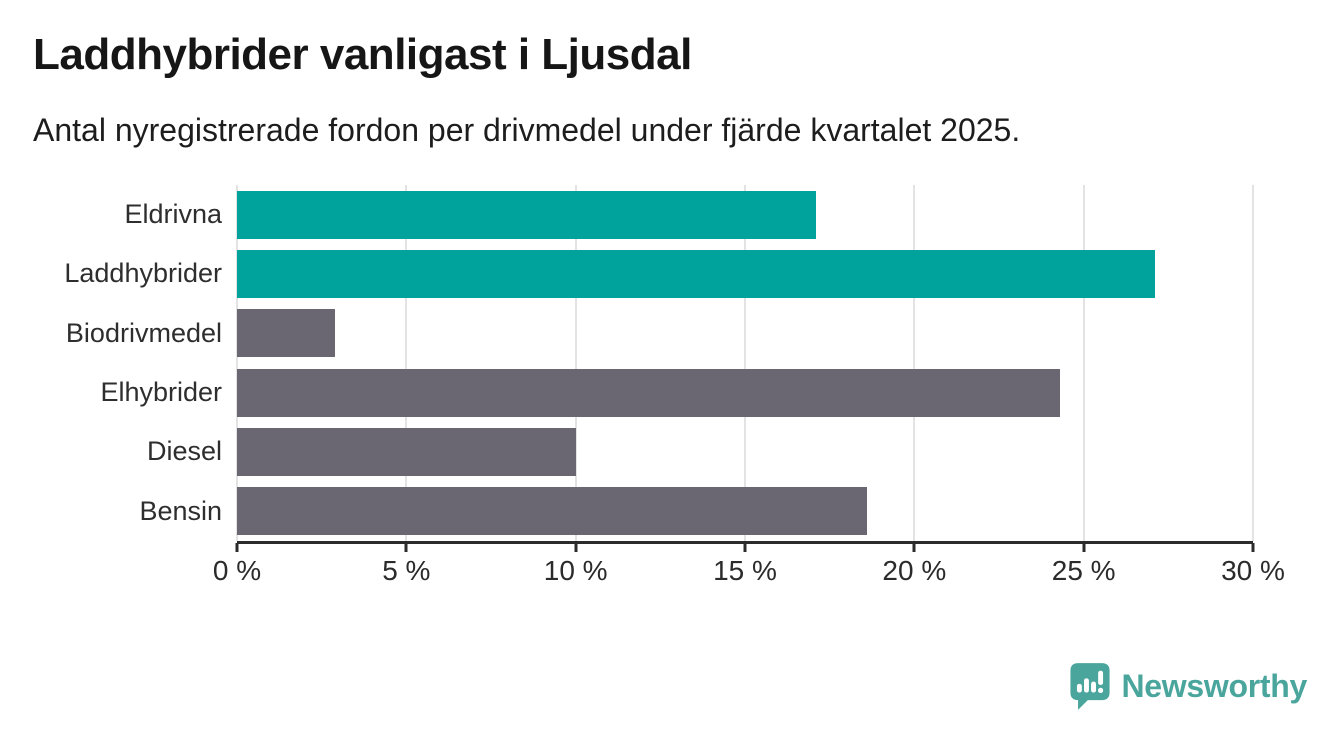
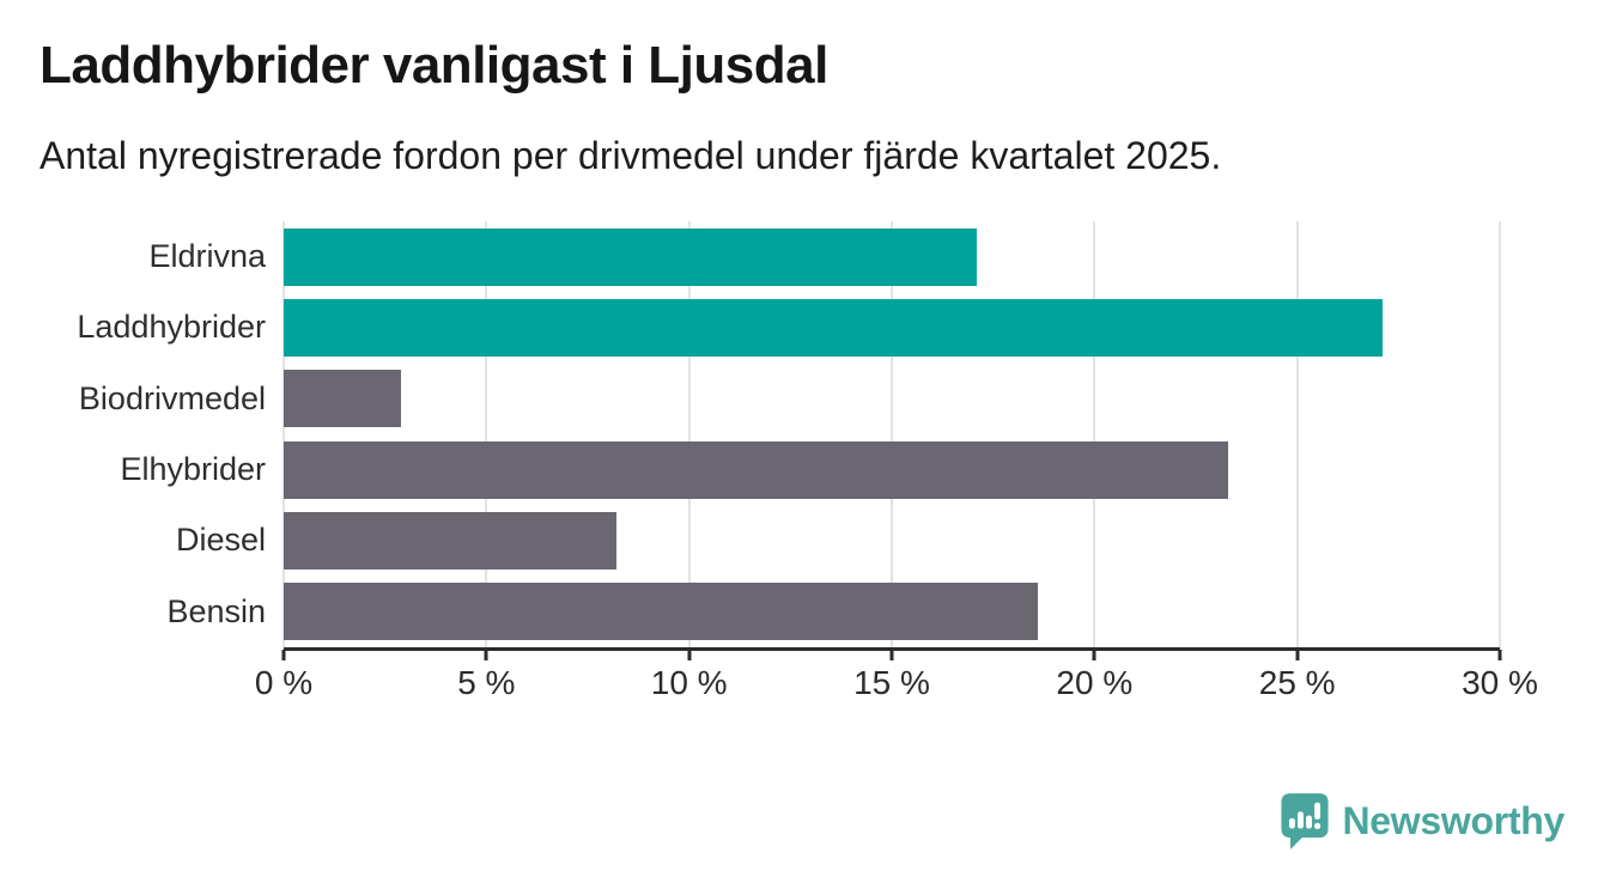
Elhybrider: 24.3% -> 23.3%
Diesel: 10.0% -> 8.2%
